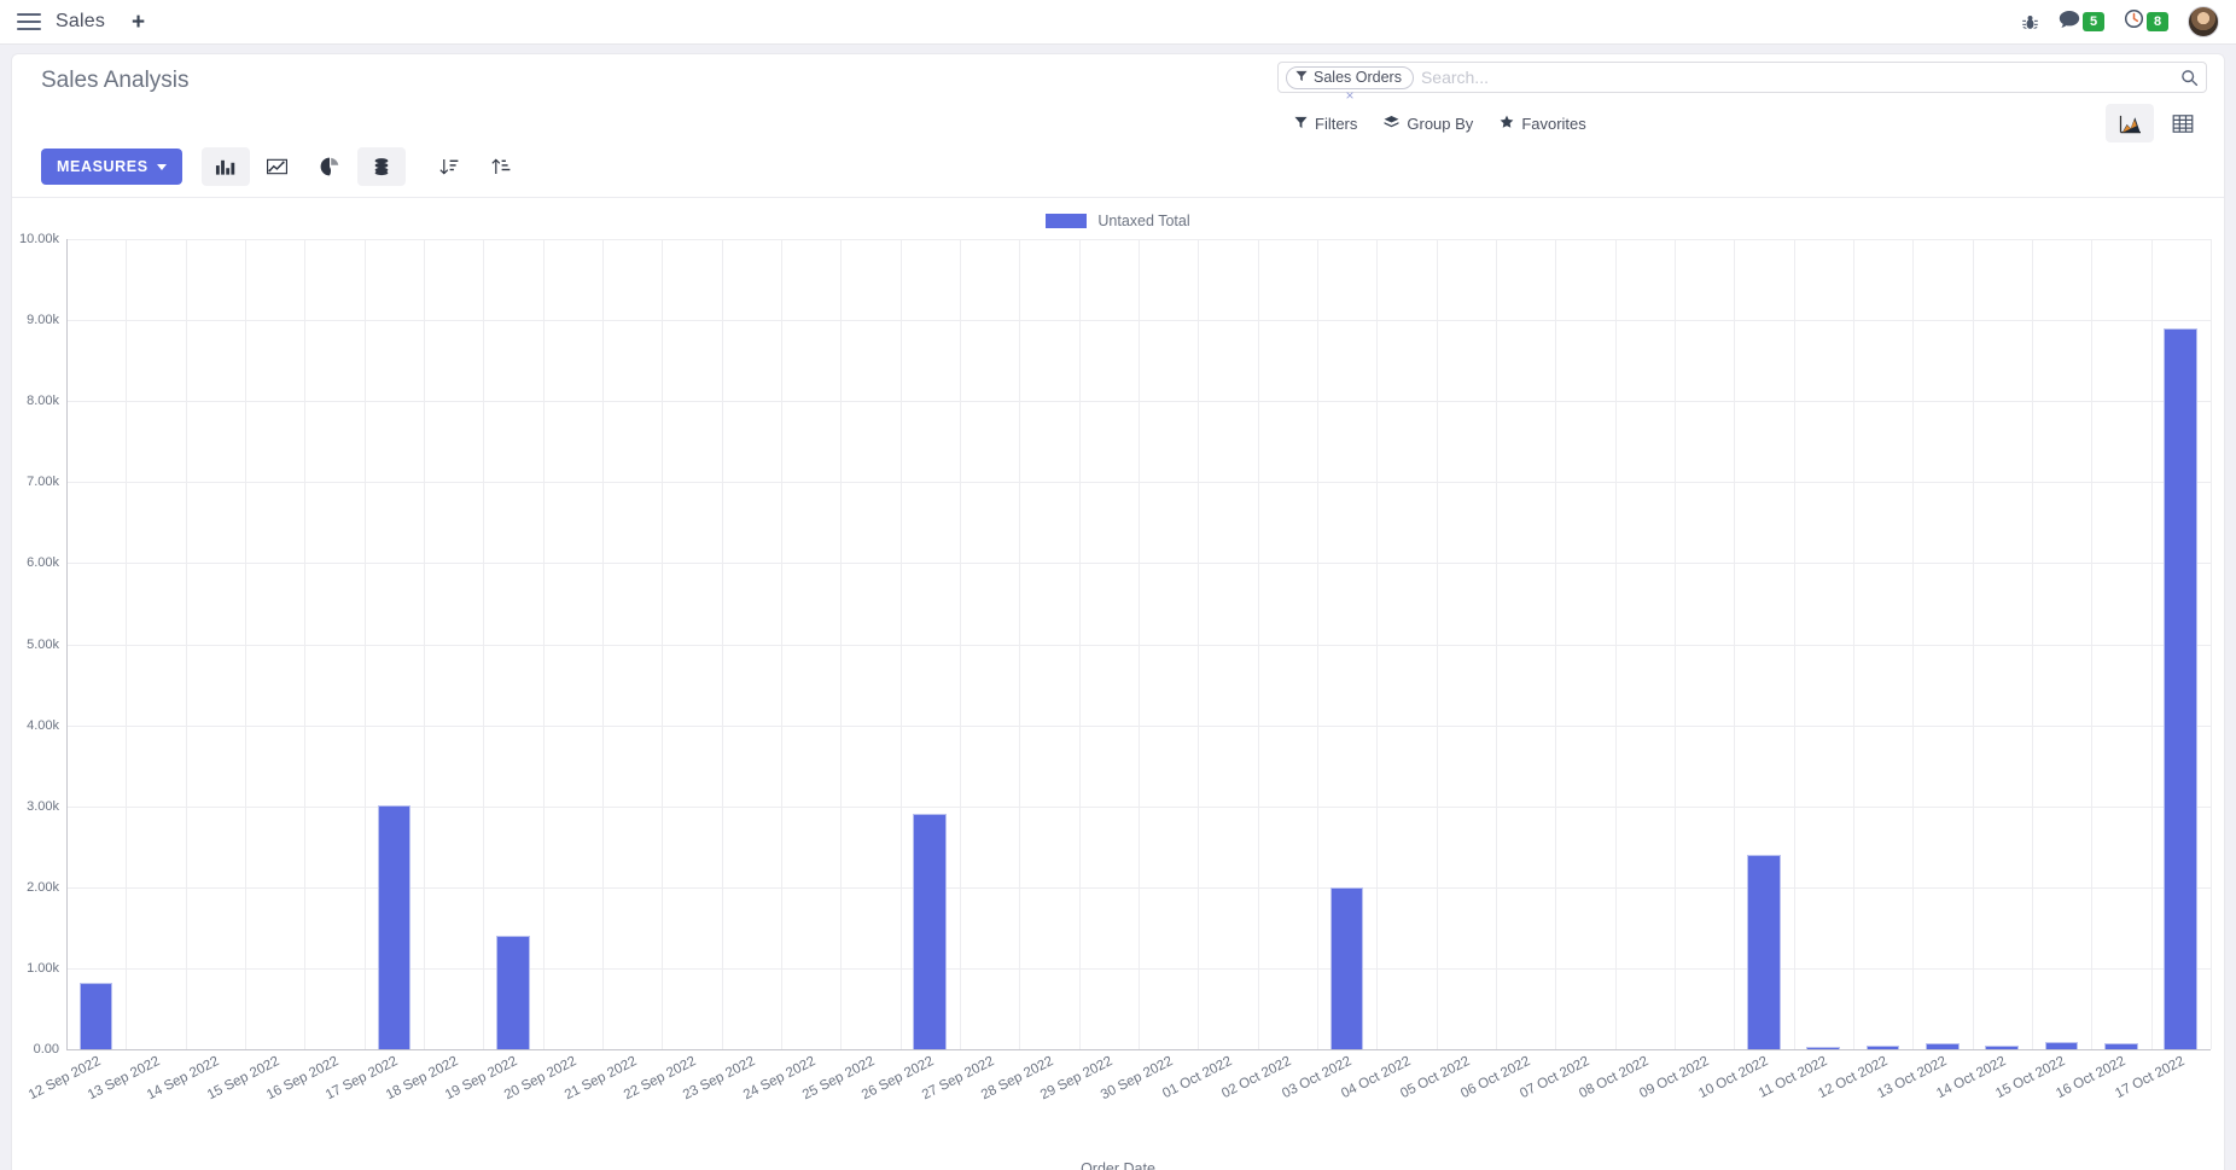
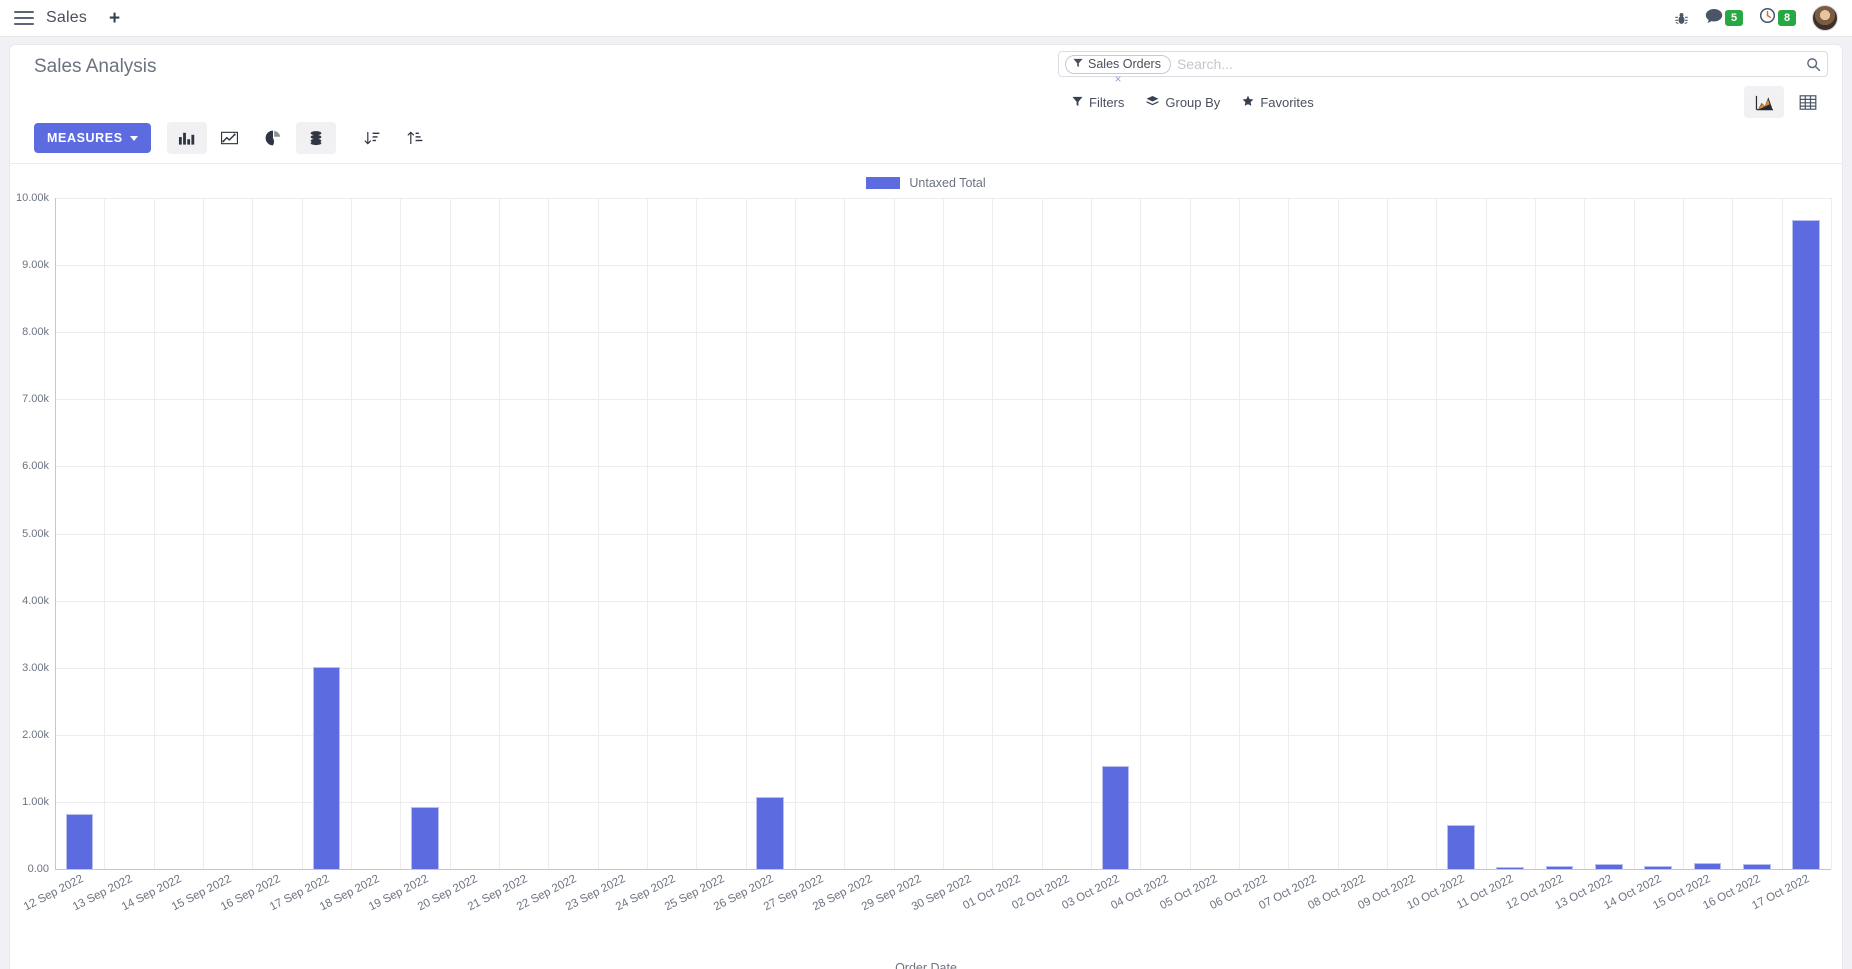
19 Sep 2022: 1.4k -> 0.9k
26 Sep 2022: 2.9k -> 1.1k
03 Oct 2022: 2.0k -> 1.5k
10 Oct 2022: 2.4k -> 0.6k
17 Oct 2022: 8.9k -> 9.7k
